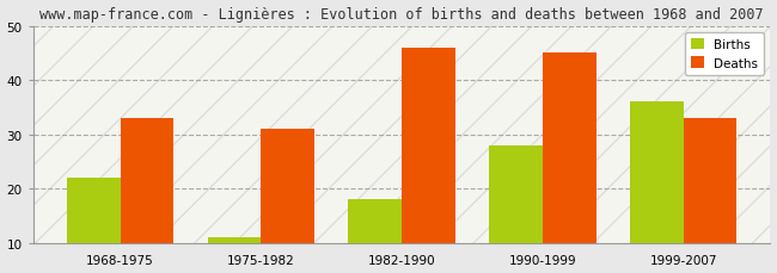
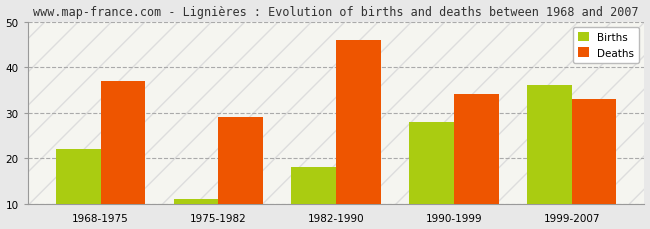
Deaths/1968-1975: 33 -> 37
Deaths/1975-1982: 31 -> 29
Deaths/1990-1999: 45 -> 34
